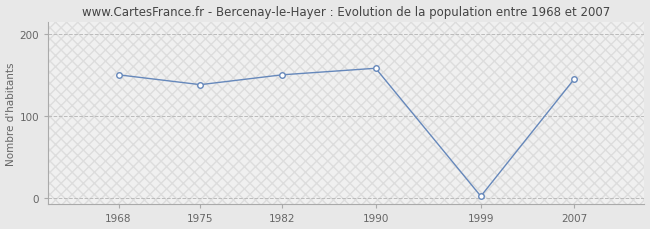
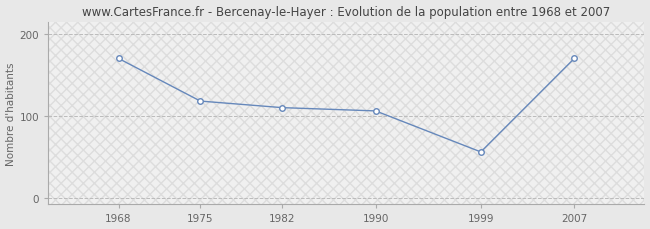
1968: 150 -> 170
1975: 138 -> 118
1982: 150 -> 110
1990: 158 -> 106
1999: 2 -> 56
2007: 145 -> 170
